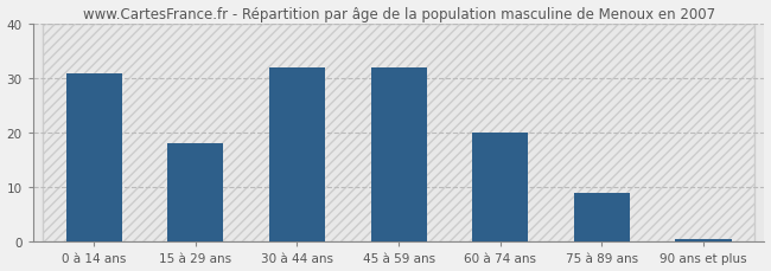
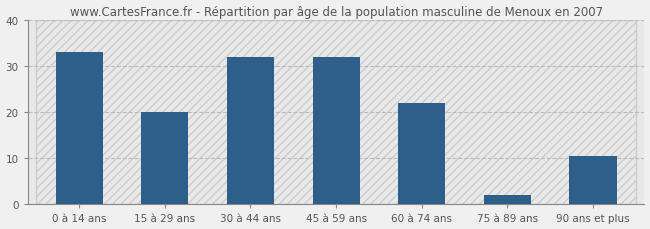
0 à 14 ans: 31.0 -> 33.0
15 à 29 ans: 18.0 -> 20.0
60 à 74 ans: 20.0 -> 22.0
75 à 89 ans: 9.0 -> 2.0
90 ans et plus: 0.5 -> 10.5
